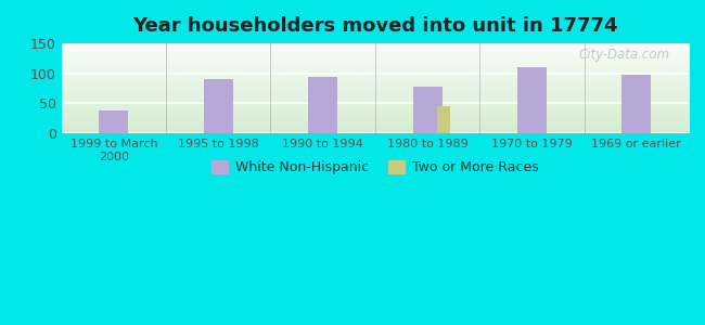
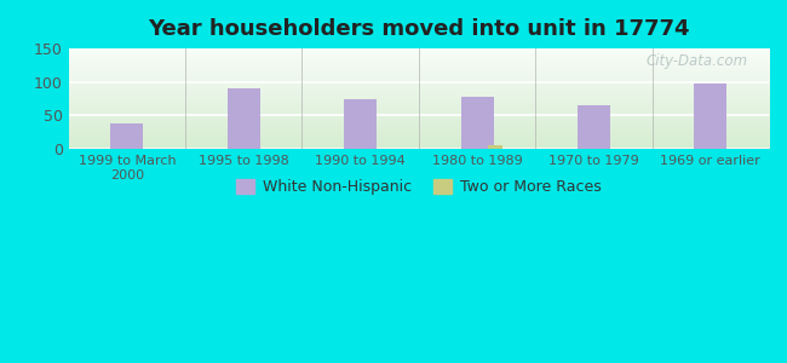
White Non-Hispanic/1990 to 1994: 94 -> 73
Two or More Races/1980 to 1989: 44 -> 4
White Non-Hispanic/1970 to 1979: 110 -> 65
